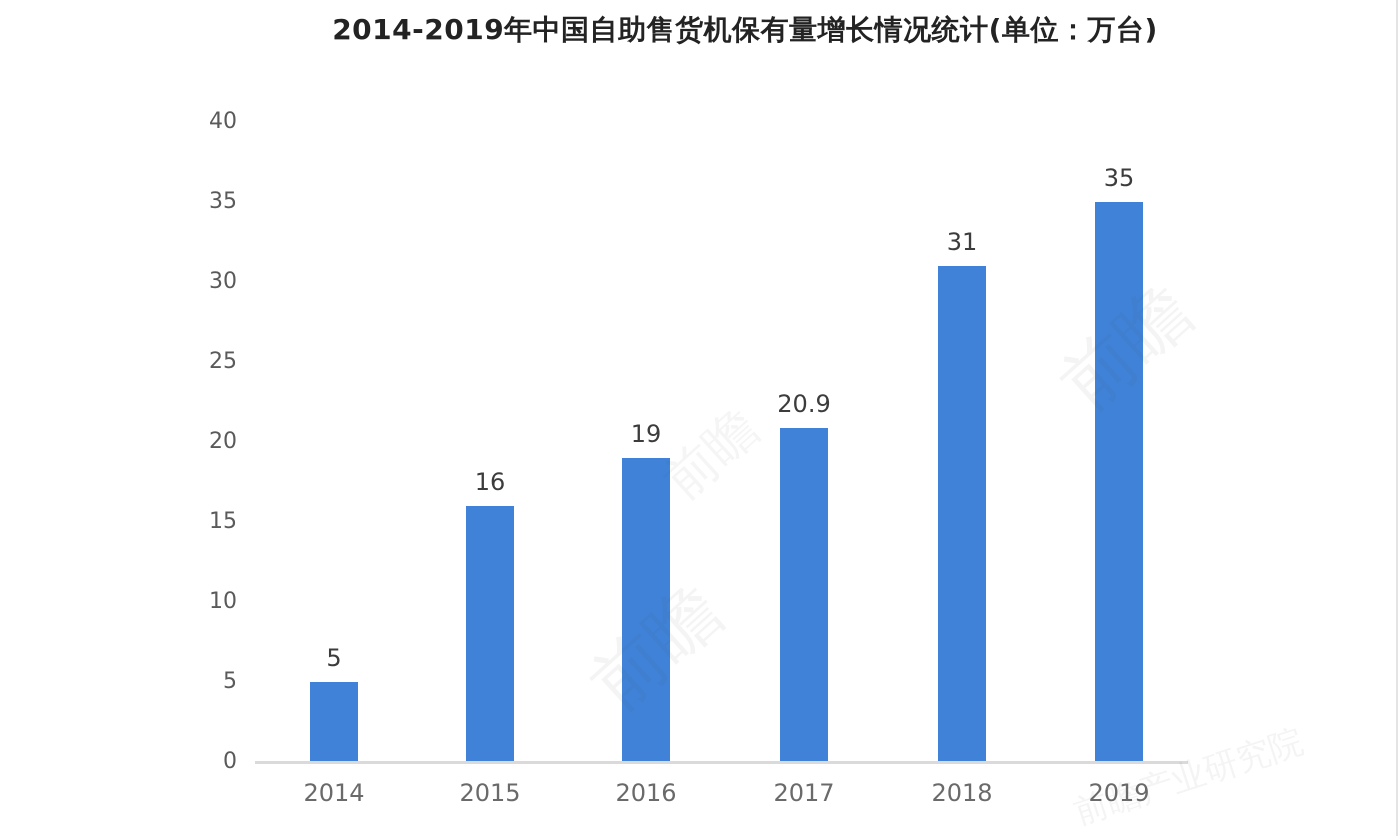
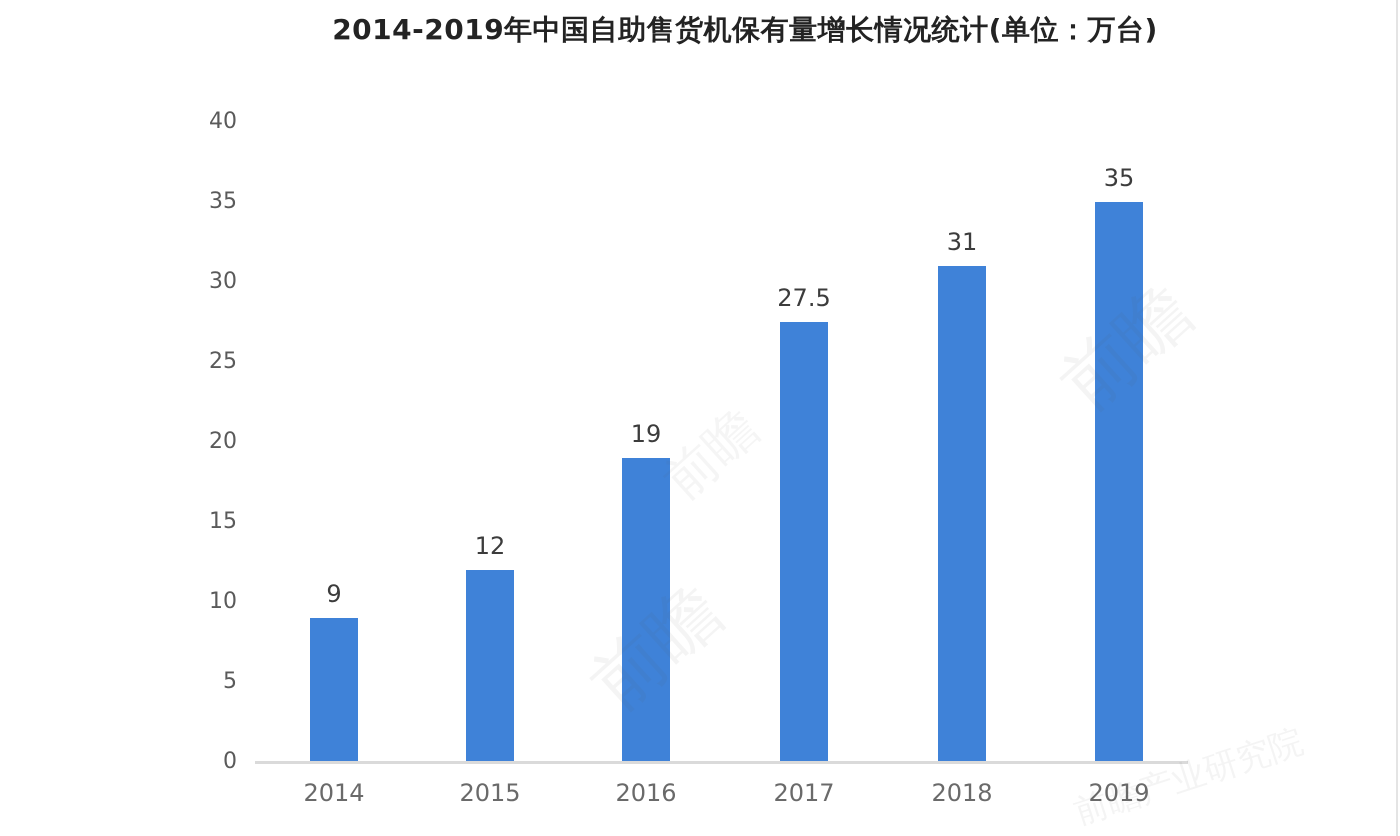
2014: 5 -> 9
2015: 16 -> 12
2017: 20.9 -> 27.5
